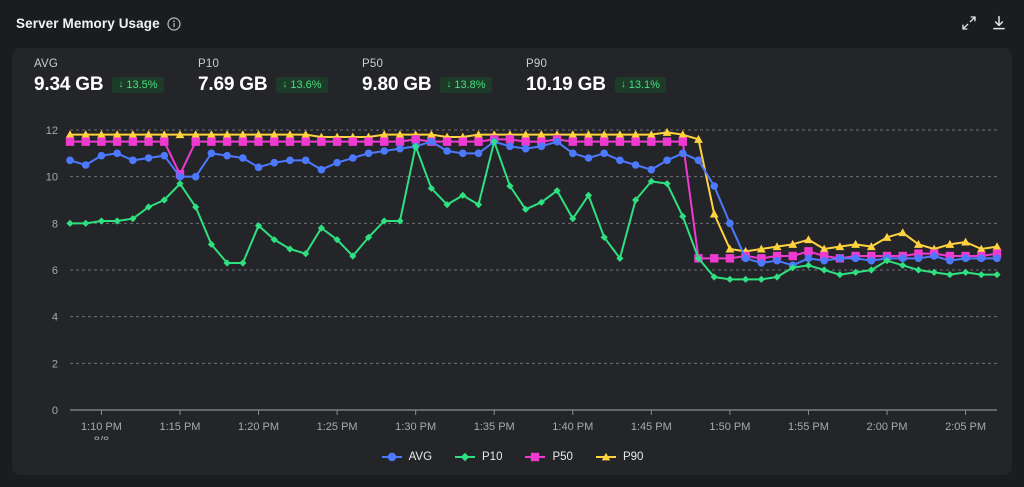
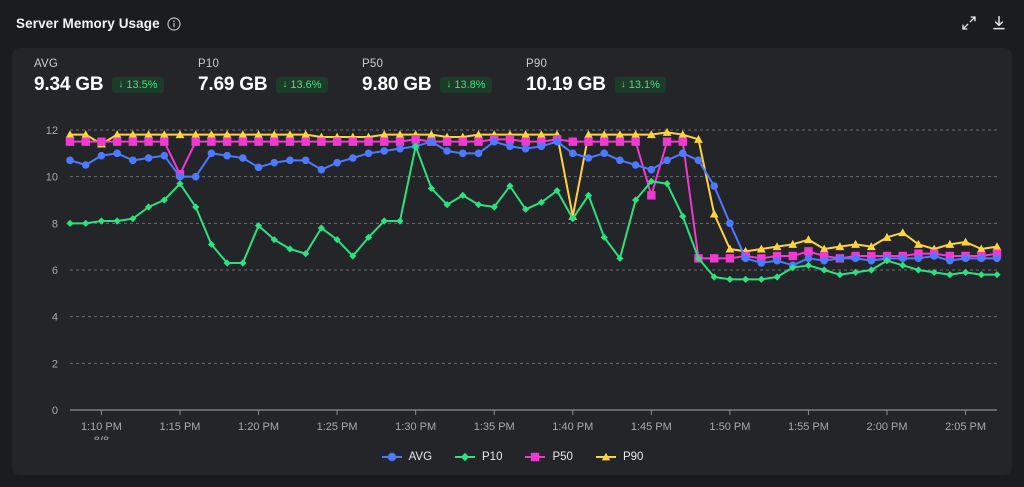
P90/1:10 PM: 11.8 -> 11.4
P10/1:35 PM: 11.5 -> 8.7
P90/1:40 PM: 11.8 -> 8.3
P50/1:45 PM: 11.5 -> 9.2
